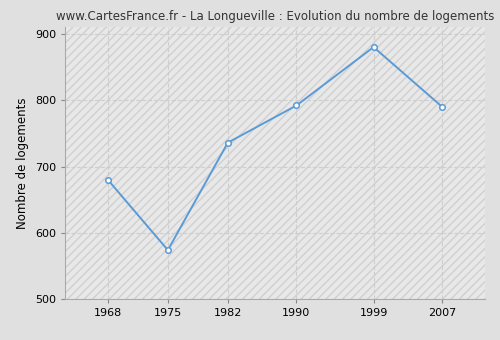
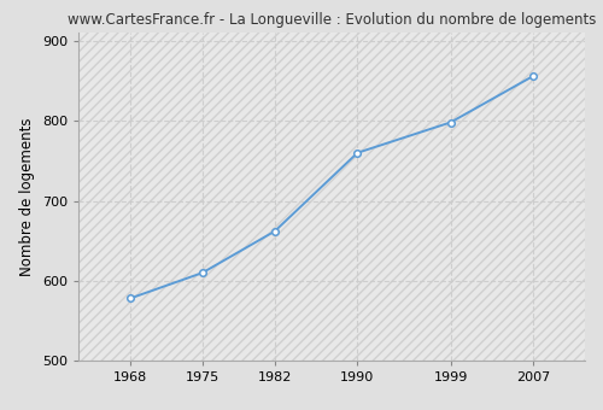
1968: 680 -> 578
1975: 574 -> 610
1982: 736 -> 662
1990: 792 -> 760
1999: 880 -> 798
2007: 790 -> 856
